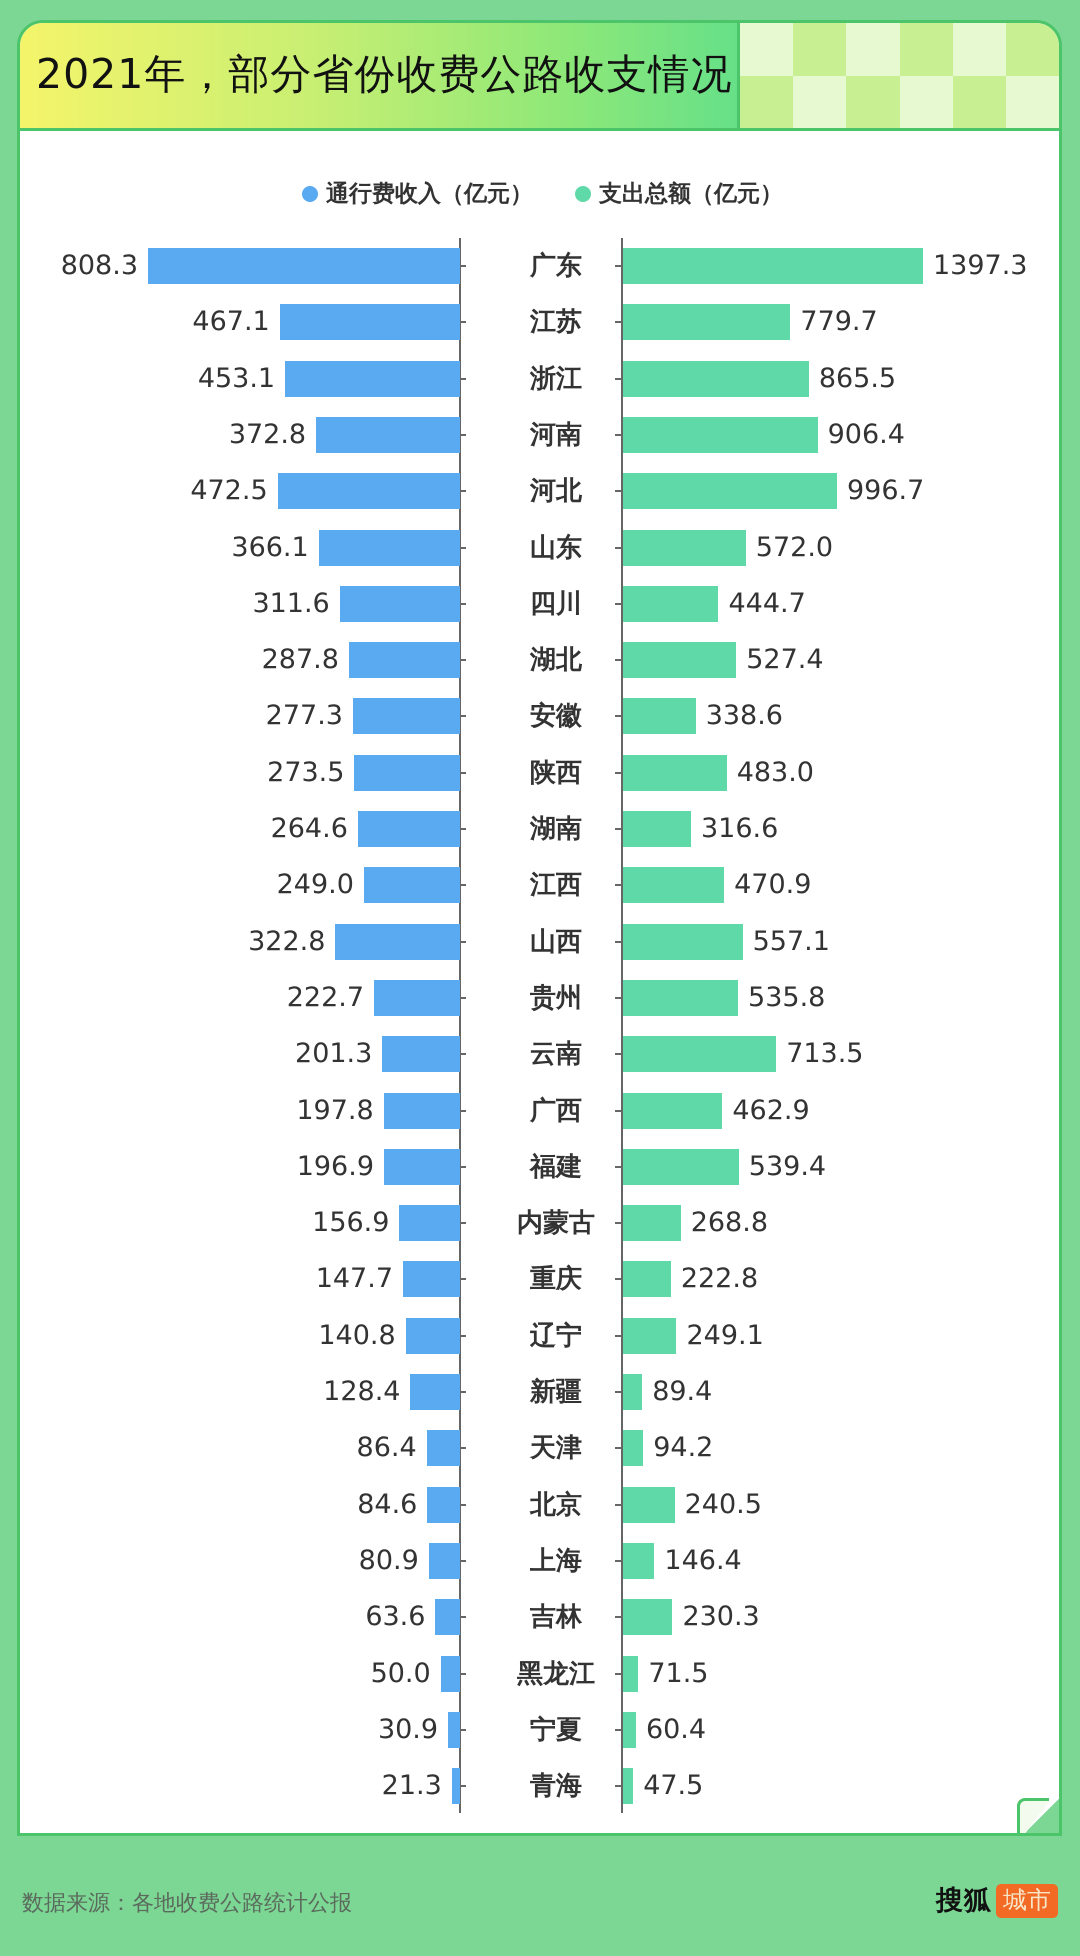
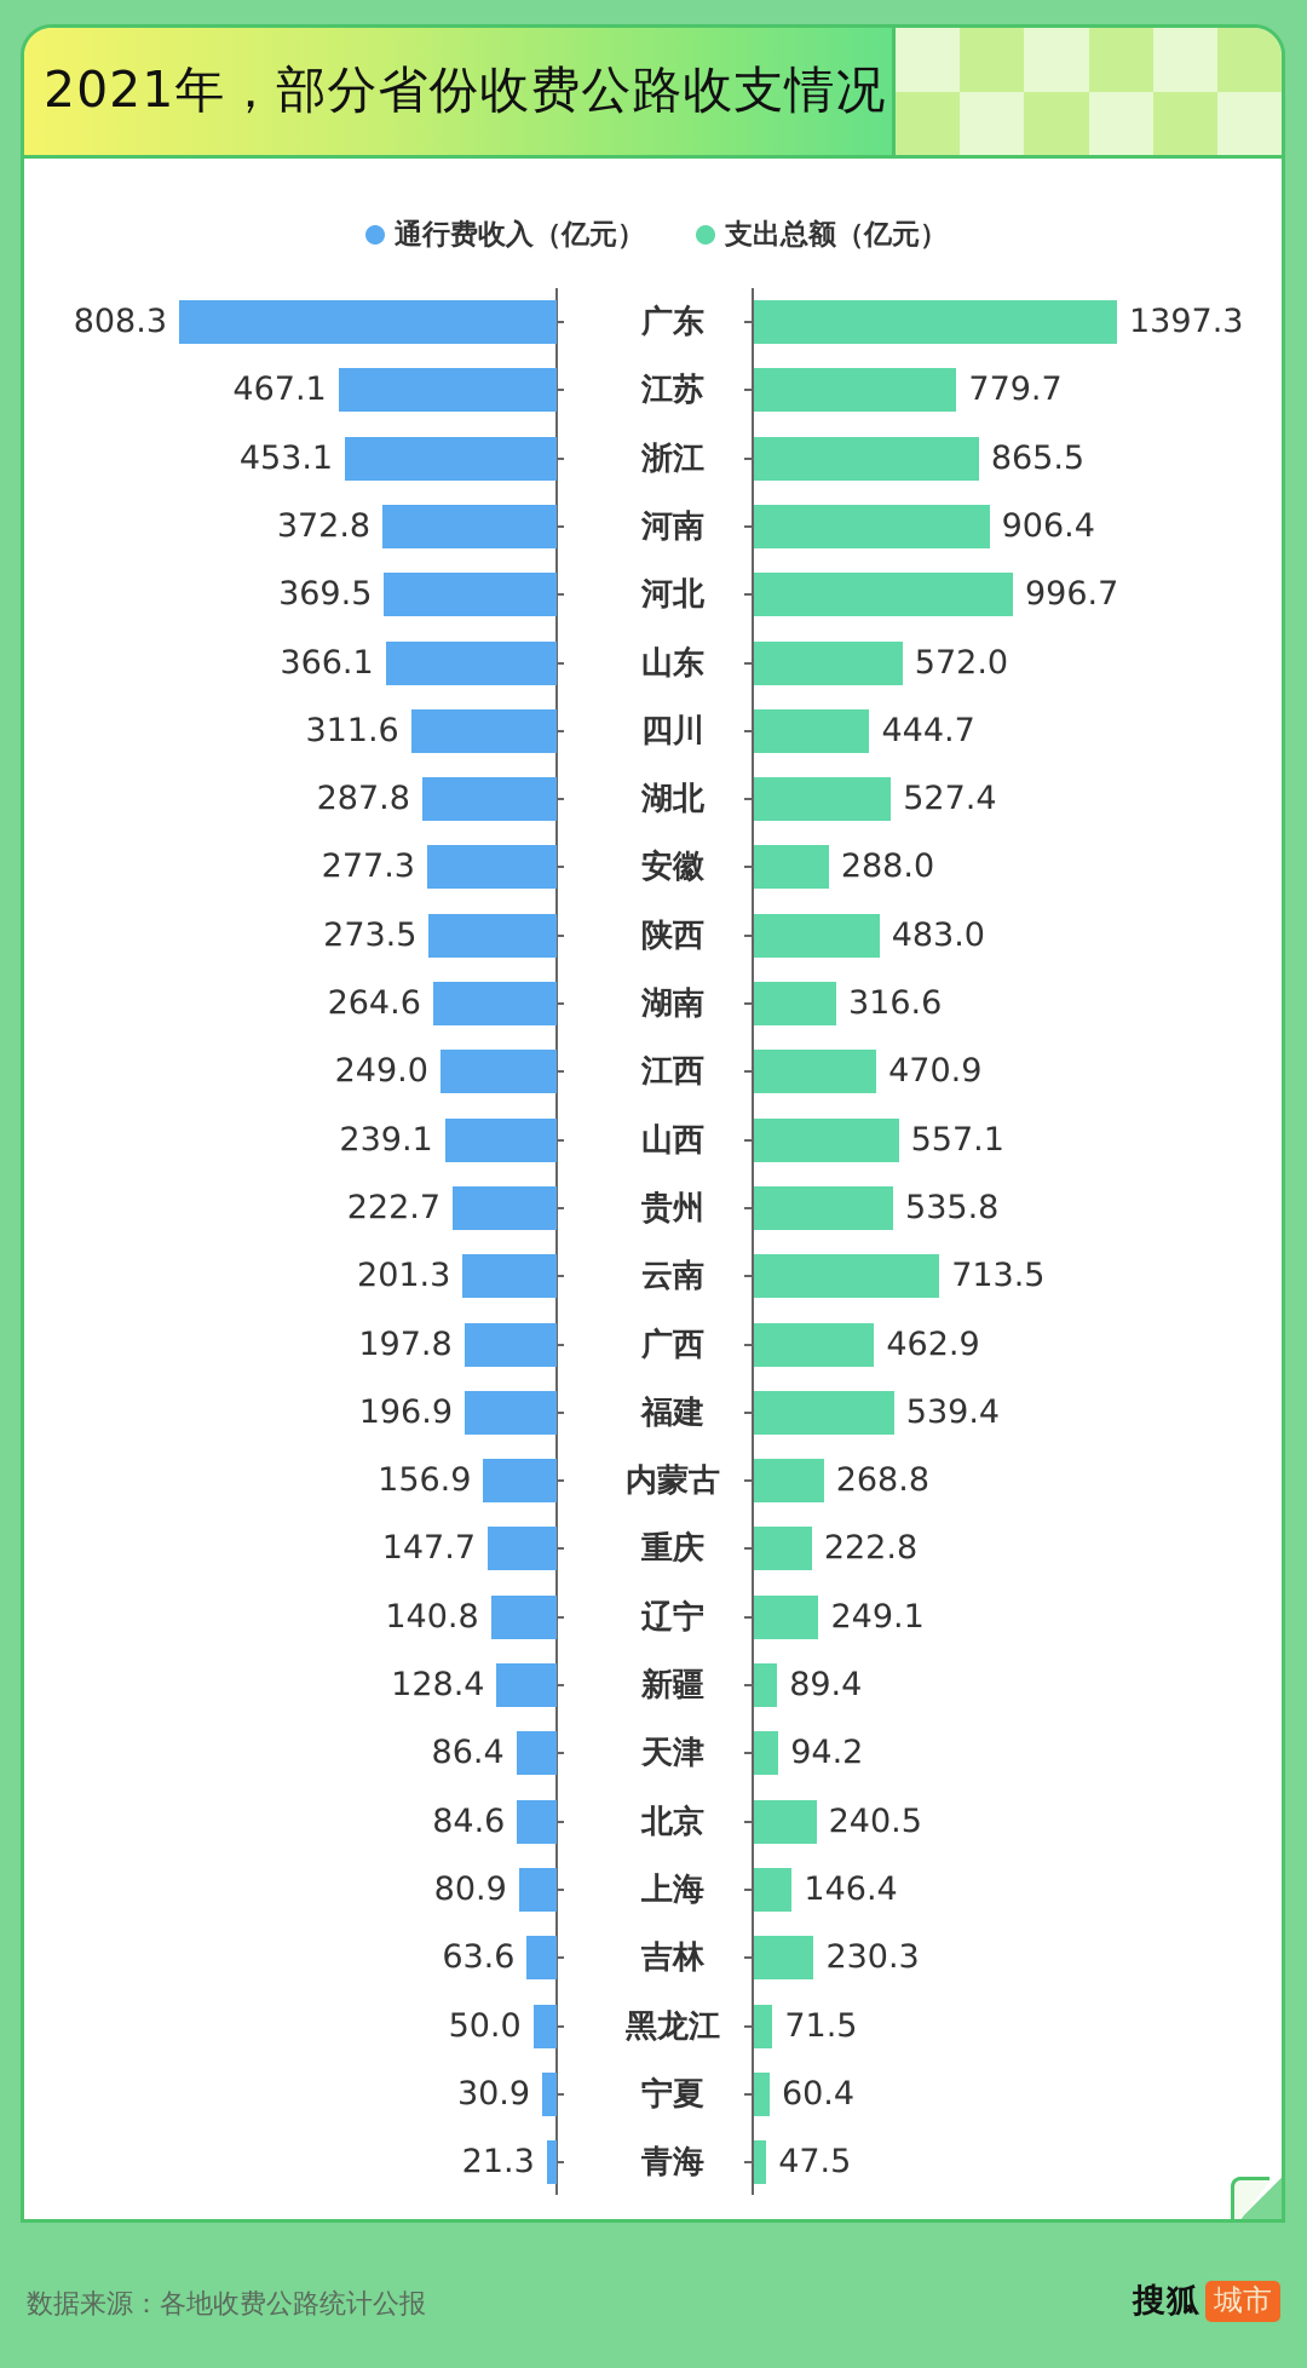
通行费收入（亿元）/河北: 472.5 -> 369.5
支出总额（亿元）/安徽: 338.6 -> 288.0
通行费收入（亿元）/山西: 322.8 -> 239.1
